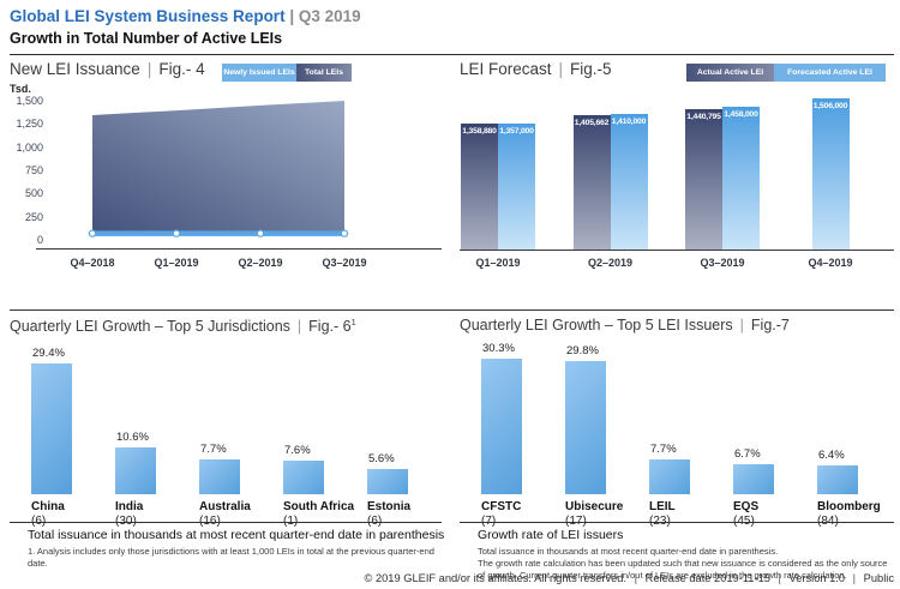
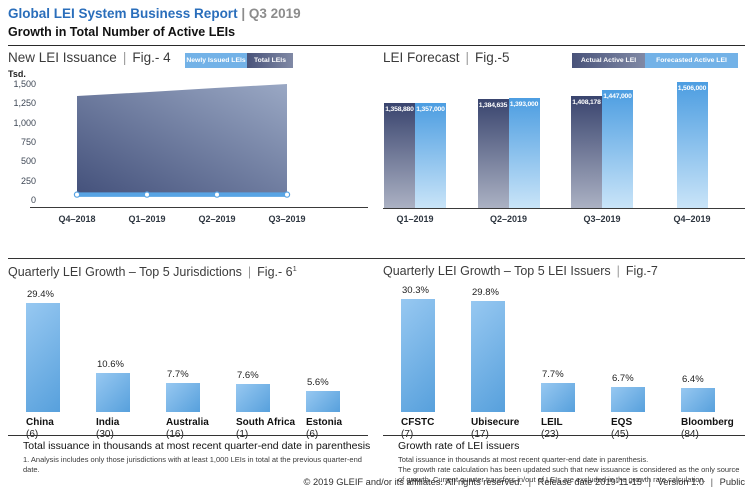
LEI Forecast/Actual Active LEI/Q2–2019: 1,405,662 -> 1,384,635
LEI Forecast/Forecasted Active LEI/Q2–2019: 1,410,000 -> 1,393,000
LEI Forecast/Actual Active LEI/Q3–2019: 1,440,795 -> 1,408,178
LEI Forecast/Forecasted Active LEI/Q3–2019: 1,458,000 -> 1,447,000
